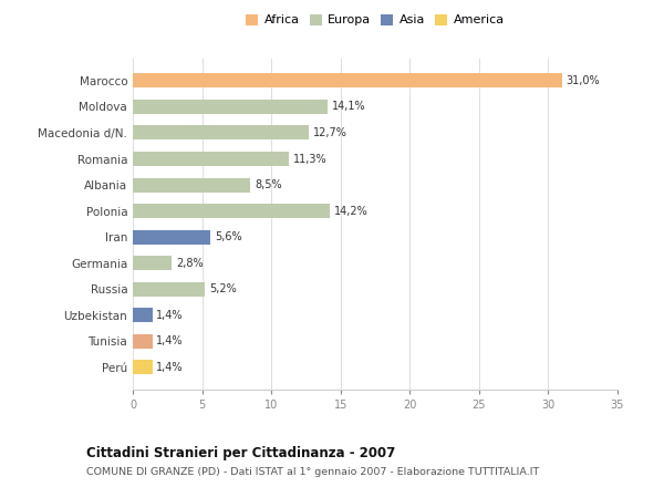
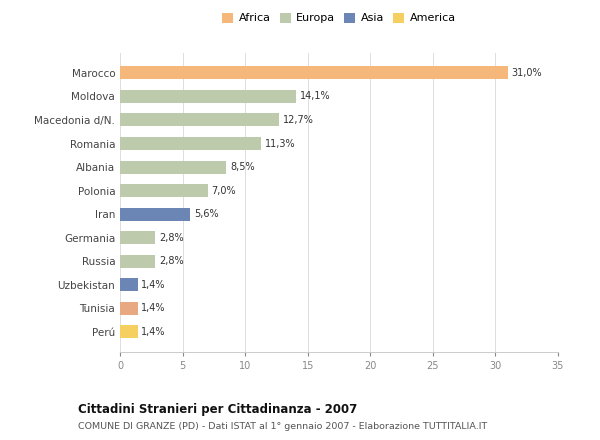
Polonia: 14,2% -> 7,0%
Russia: 5,2% -> 2,8%
